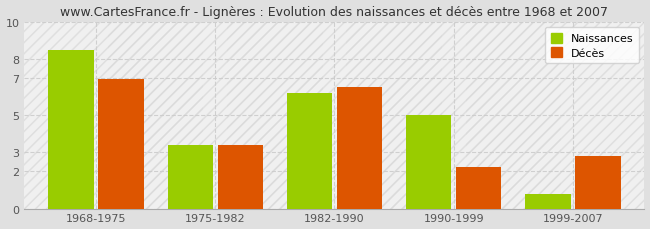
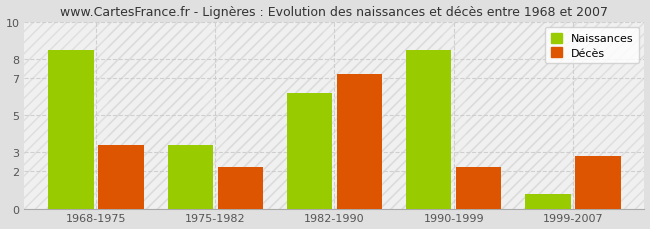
Décès/1968-1975: 6.9 -> 3.4
Décès/1975-1982: 3.4 -> 2.2
Décès/1982-1990: 6.5 -> 7.2
Naissances/1990-1999: 5.0 -> 8.5
